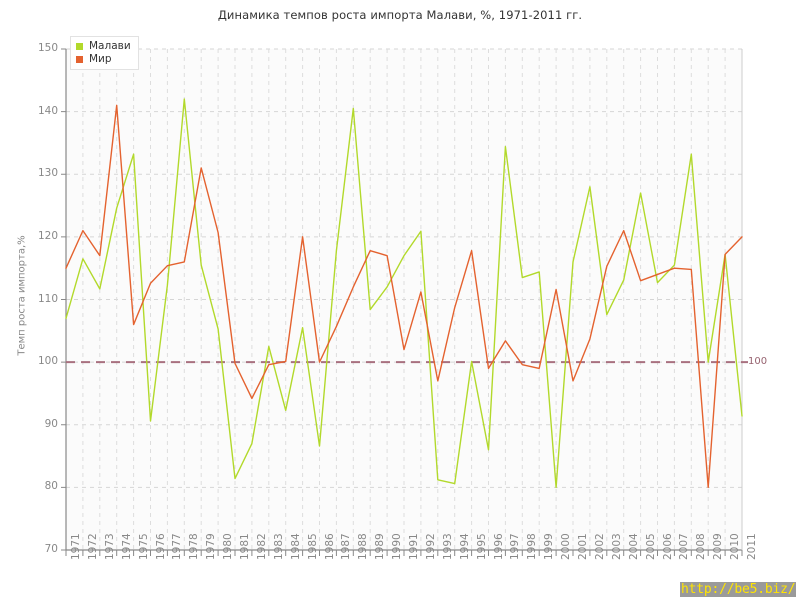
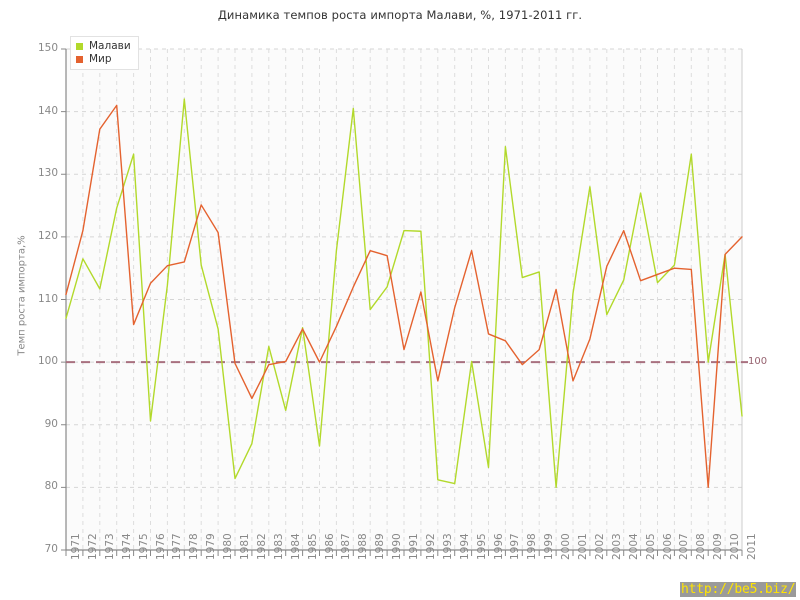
Мир/1971: 115 -> 111
Мир/1973: 117 -> 137
Мир/1979: 131 -> 125
Мир/1985: 120 -> 105
Малави/1991: 117 -> 121
Малави/1996: 86 -> 83
Мир/1996: 99 -> 104
Мир/1999: 99 -> 102
Малави/2001: 116 -> 111
